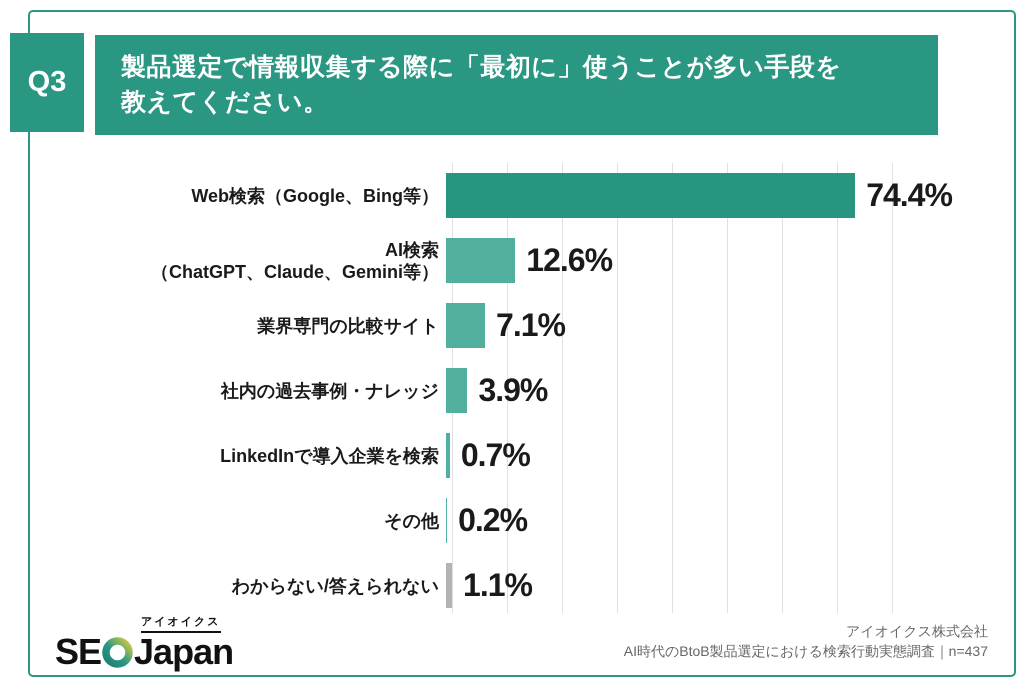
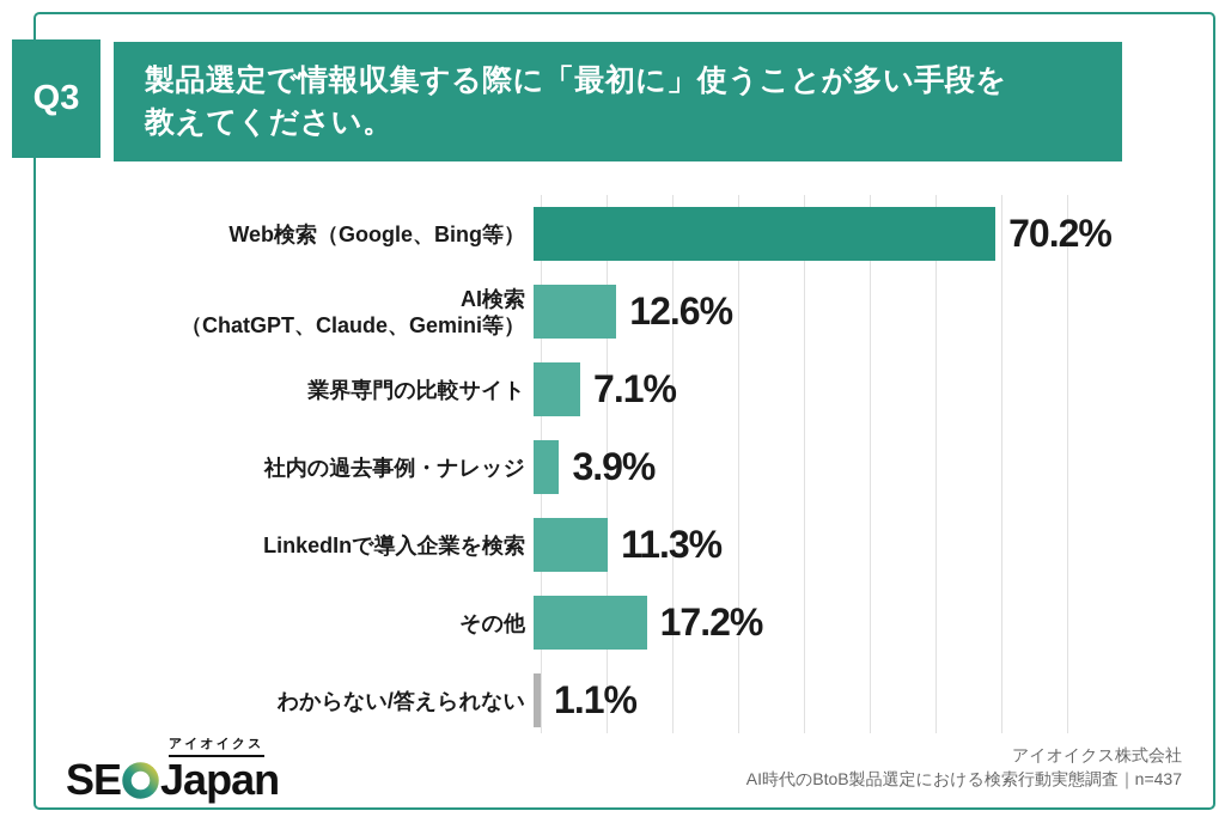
Web検索（Google、Bing等）: 74.4% -> 70.2%
LinkedInで導入企業を検索: 0.7% -> 11.3%
その他: 0.2% -> 17.2%
